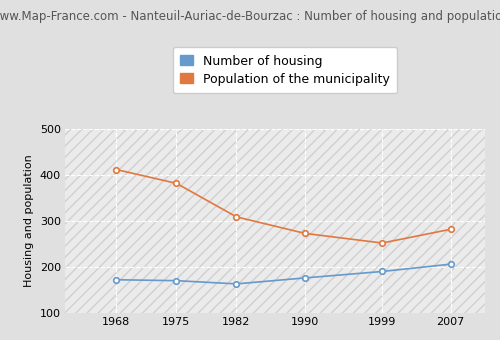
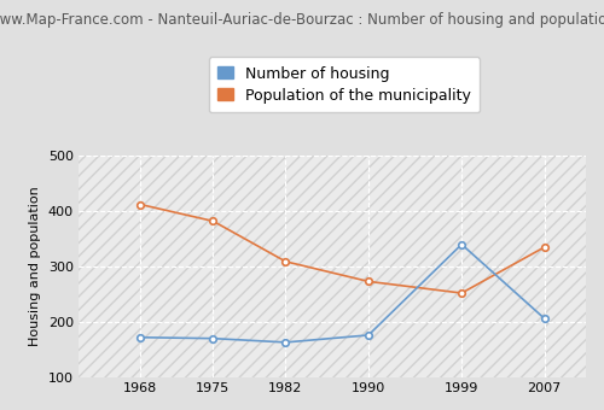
Number of housing/1999: 190 -> 340
Population of the municipality/2007: 282 -> 335
